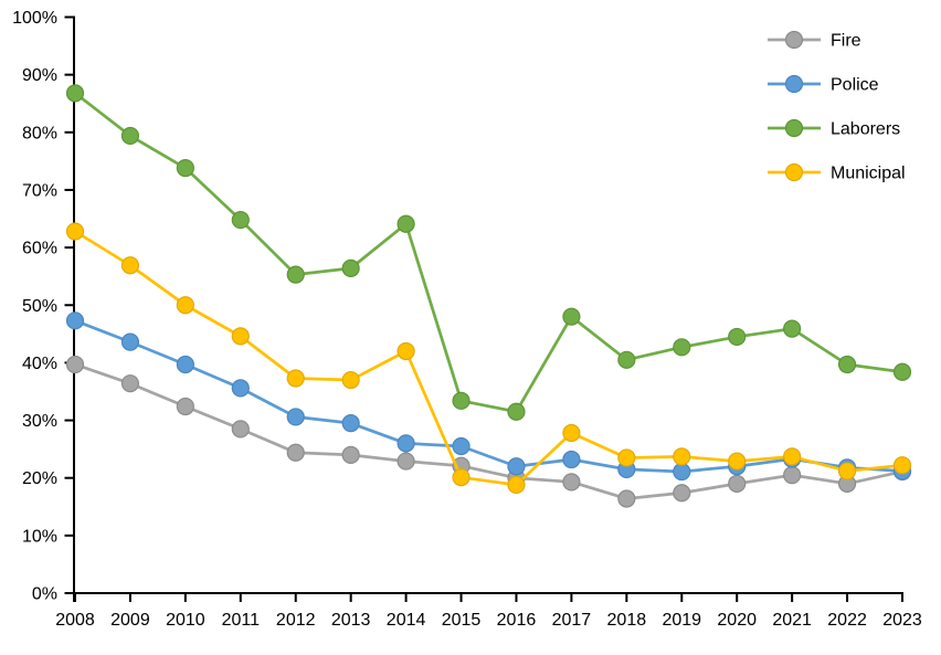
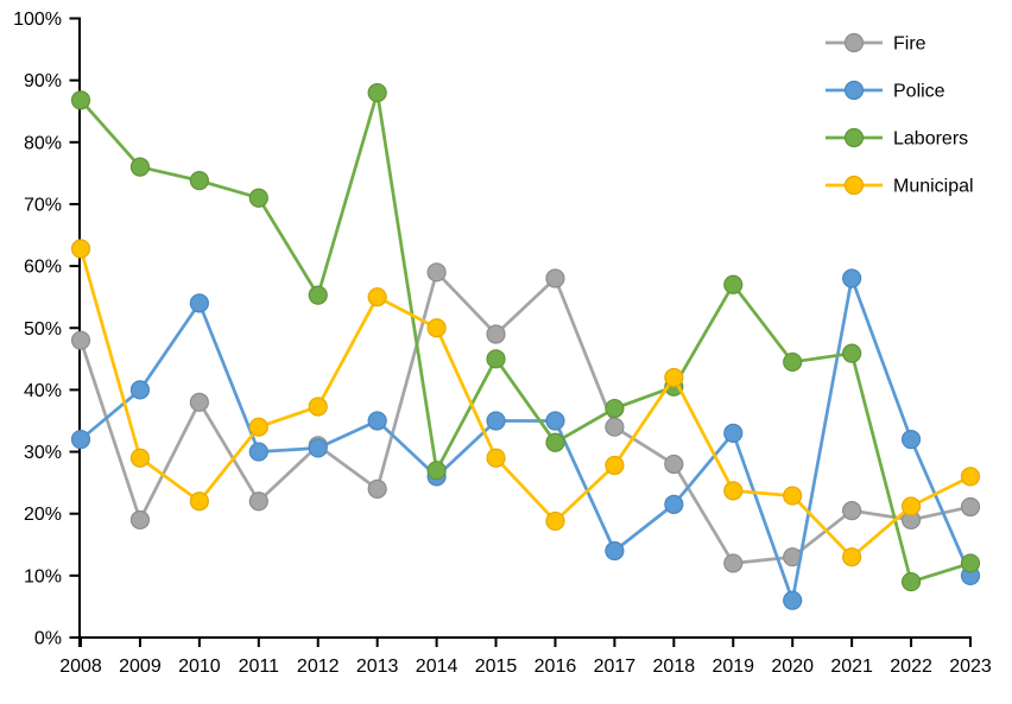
Fire/2008: 40% -> 48%
Police/2008: 47% -> 32%
Fire/2009: 36% -> 19%
Police/2009: 44% -> 40%
Laborers/2009: 79% -> 76%
Municipal/2009: 57% -> 29%
Fire/2010: 32% -> 38%
Police/2010: 40% -> 54%
Municipal/2010: 50% -> 22%
Fire/2011: 28% -> 22%
Police/2011: 36% -> 30%
Laborers/2011: 65% -> 71%
Municipal/2011: 45% -> 34%
Fire/2012: 24% -> 31%
Police/2013: 30% -> 35%
Laborers/2013: 56% -> 88%
Municipal/2013: 37% -> 55%
Fire/2014: 23% -> 59%
Laborers/2014: 64% -> 27%
Municipal/2014: 42% -> 50%
Fire/2015: 22% -> 49%
Police/2015: 26% -> 35%
Laborers/2015: 33% -> 45%
Municipal/2015: 20% -> 29%
Fire/2016: 20% -> 58%
Police/2016: 22% -> 35%
Fire/2017: 19% -> 34%
Police/2017: 23% -> 14%
Laborers/2017: 48% -> 37%
Fire/2018: 16% -> 28%
Municipal/2018: 24% -> 42%
Fire/2019: 17% -> 12%
Police/2019: 21% -> 33%
Laborers/2019: 43% -> 57%
Fire/2020: 19% -> 13%
Police/2020: 22% -> 6%
Police/2021: 23% -> 58%
Municipal/2021: 24% -> 13%
Police/2022: 22% -> 32%
Laborers/2022: 40% -> 9%
Police/2023: 21% -> 10%
Laborers/2023: 38% -> 12%
Municipal/2023: 22% -> 26%
